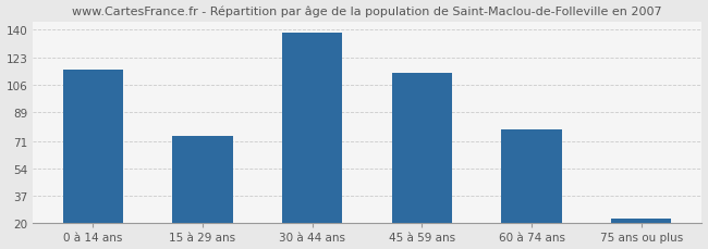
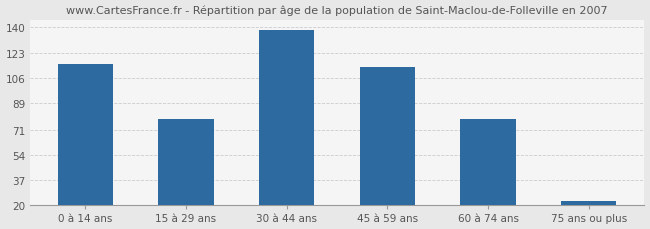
15 à 29 ans: 74 -> 78
